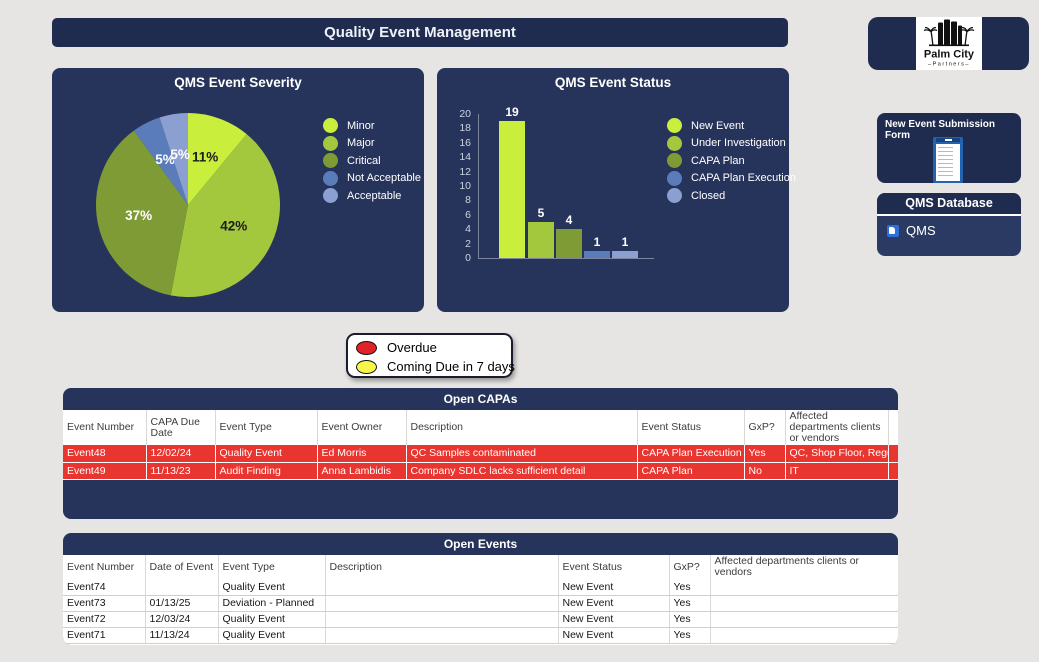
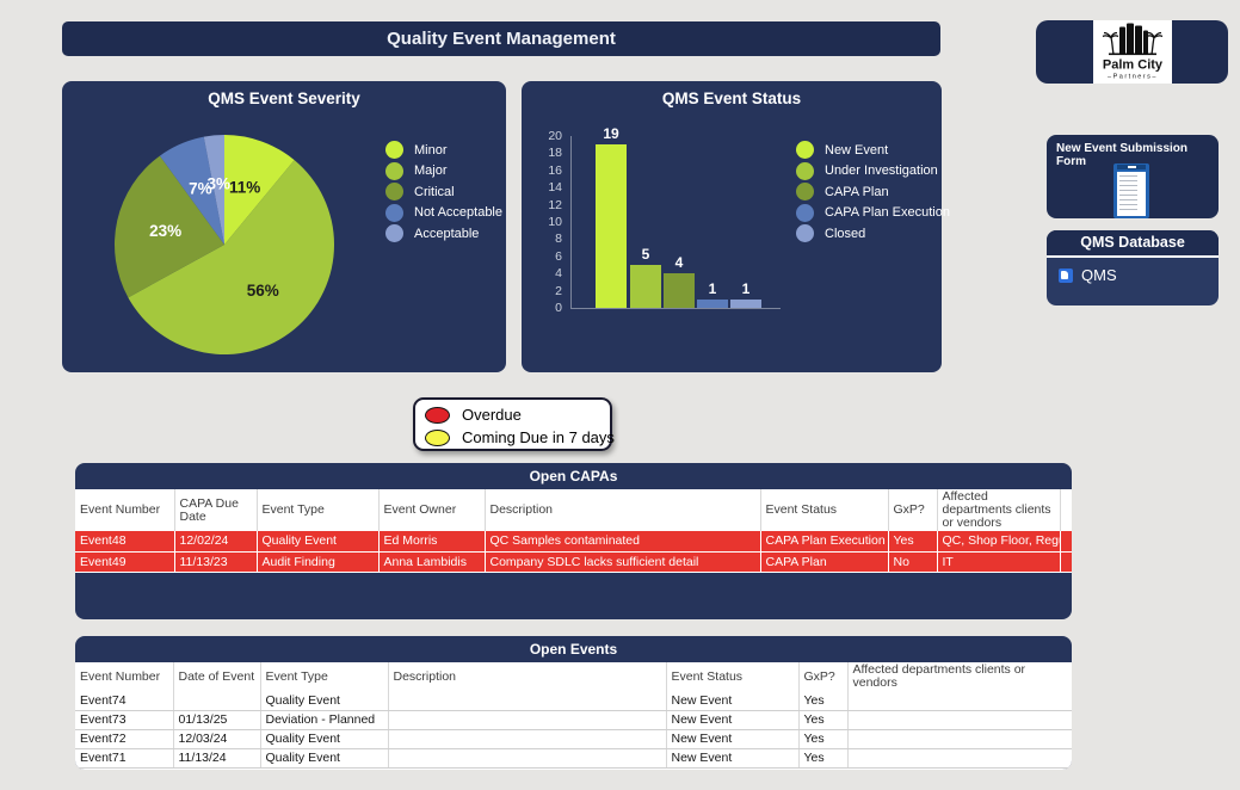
QMS Event Severity/Major: 42% -> 56%
QMS Event Severity/Critical: 37% -> 23%
QMS Event Severity/Not Acceptable: 5% -> 7%
QMS Event Severity/Acceptable: 5% -> 3%
